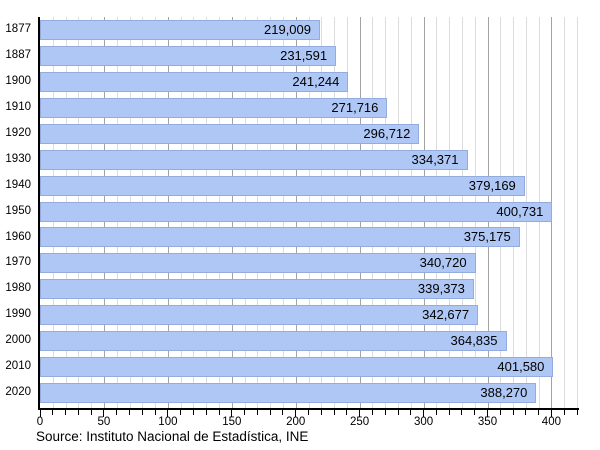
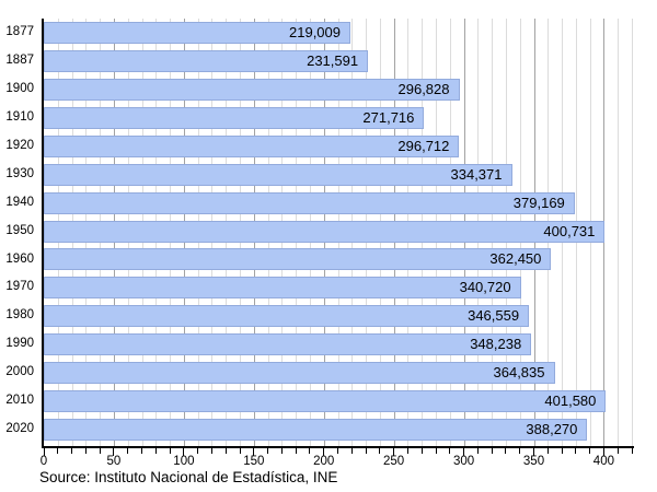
1900: 241,244 -> 296,828
1960: 375,175 -> 362,450
1980: 339,373 -> 346,559
1990: 342,677 -> 348,238
